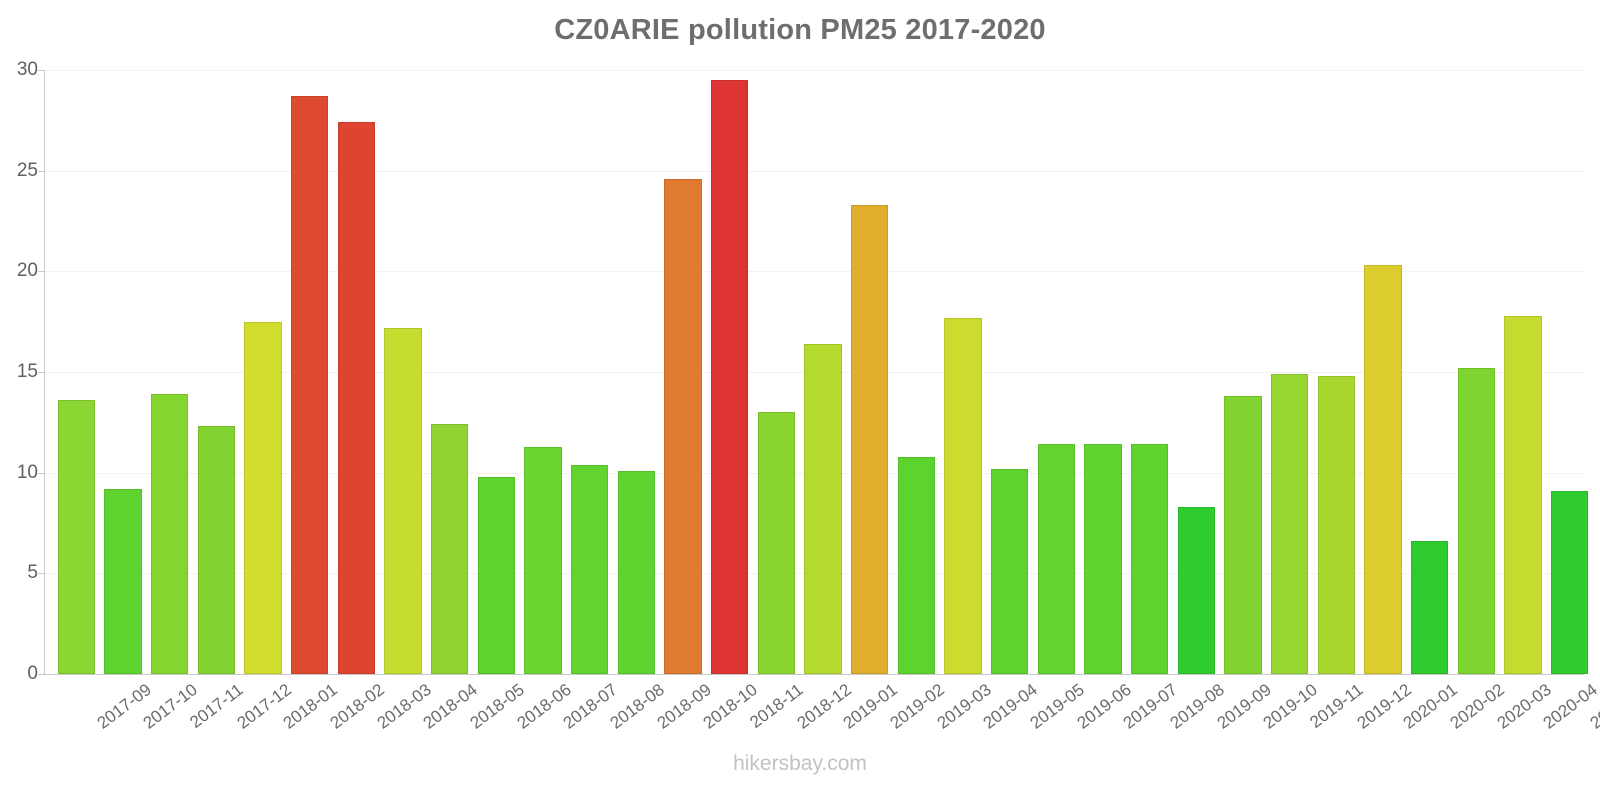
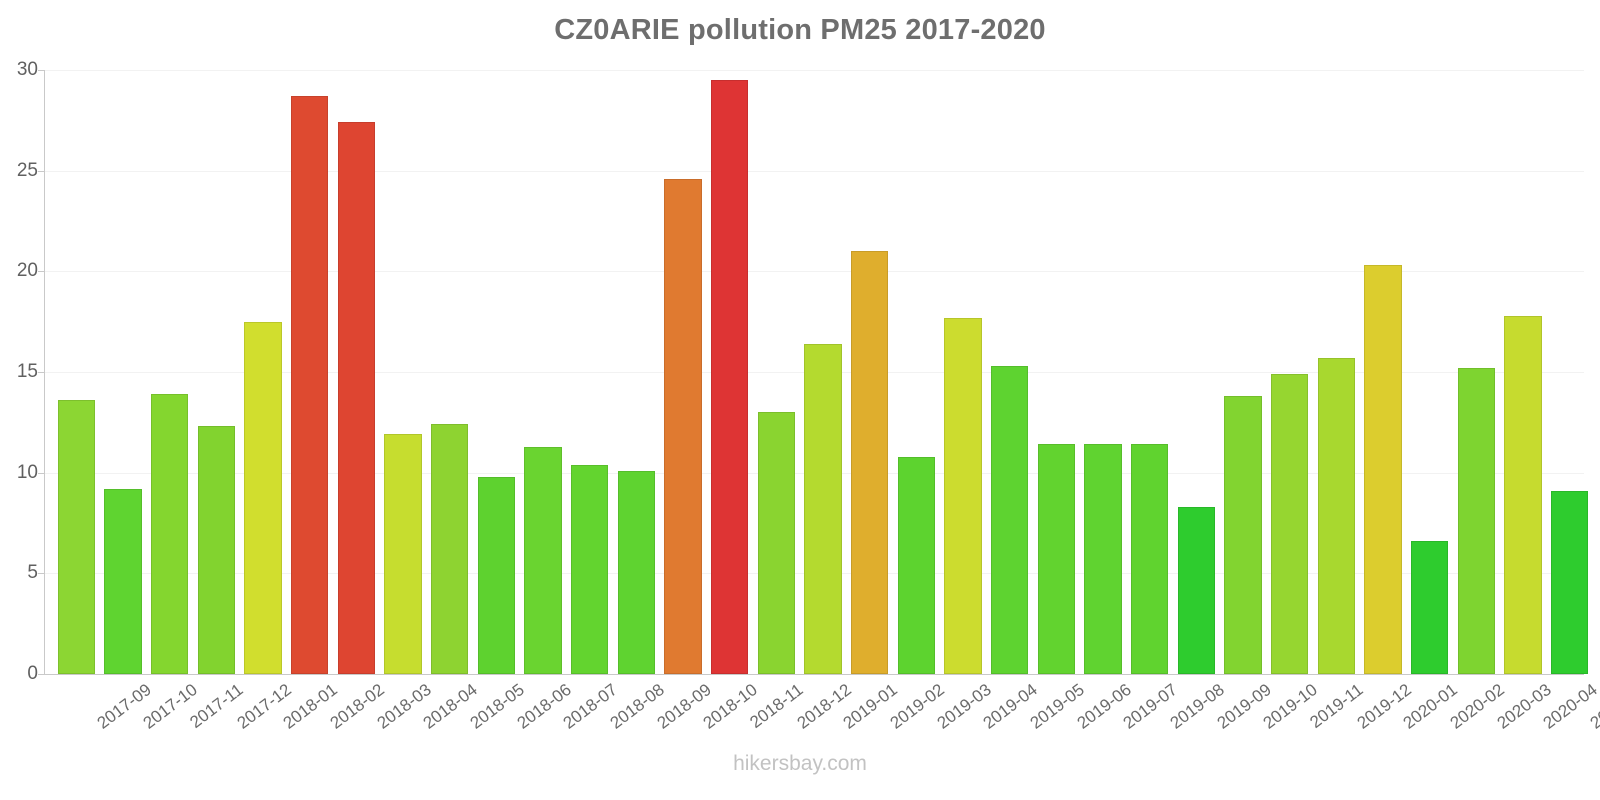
2018-04: 17.2 -> 11.9
2019-02: 23.3 -> 21.0
2019-05: 10.2 -> 15.3
2019-12: 14.8 -> 15.7
